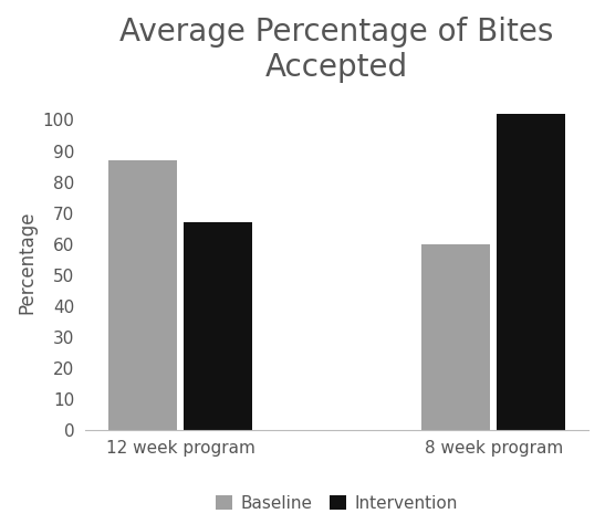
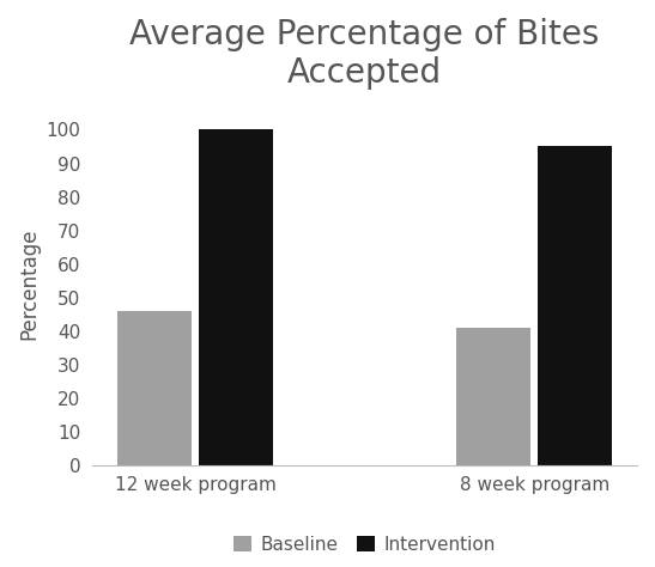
Baseline/12 week program: 87 -> 46
Intervention/12 week program: 67 -> 100
Baseline/8 week program: 60 -> 41
Intervention/8 week program: 102 -> 95
